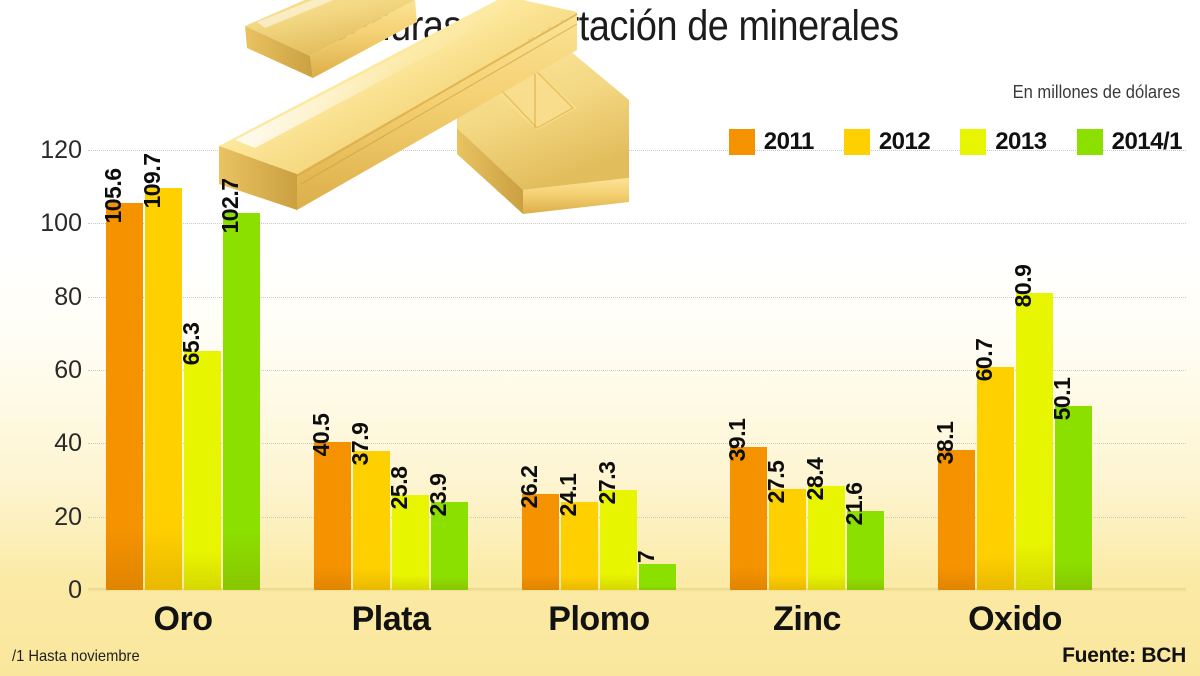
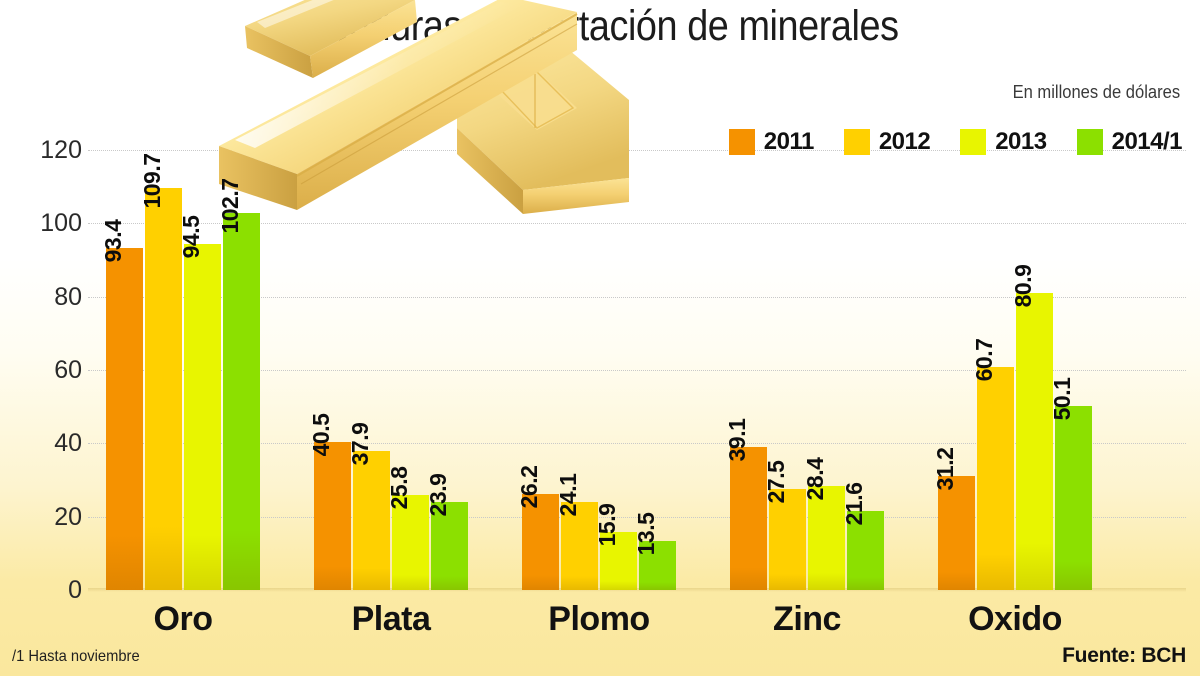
2011/Oro: 105.6 -> 93.4
2013/Oro: 65.3 -> 94.5
2013/Plomo: 27.3 -> 15.9
2014/1/Plomo: 7 -> 13.5
2011/Oxido: 38.1 -> 31.2
